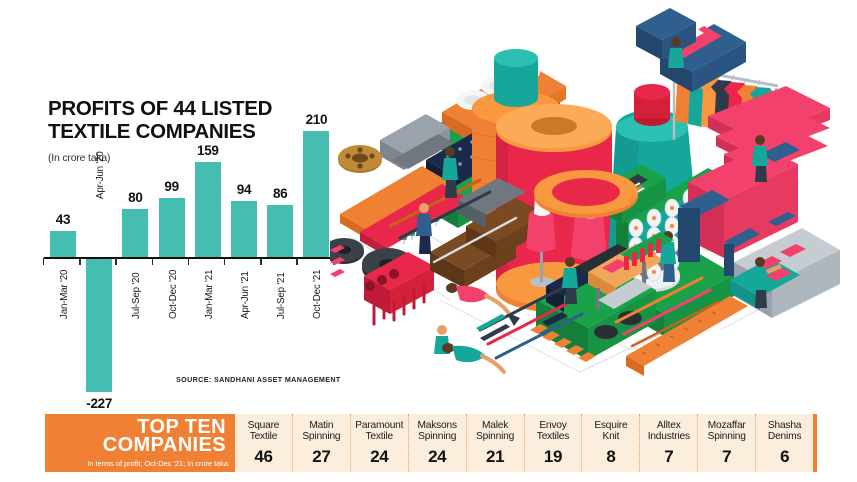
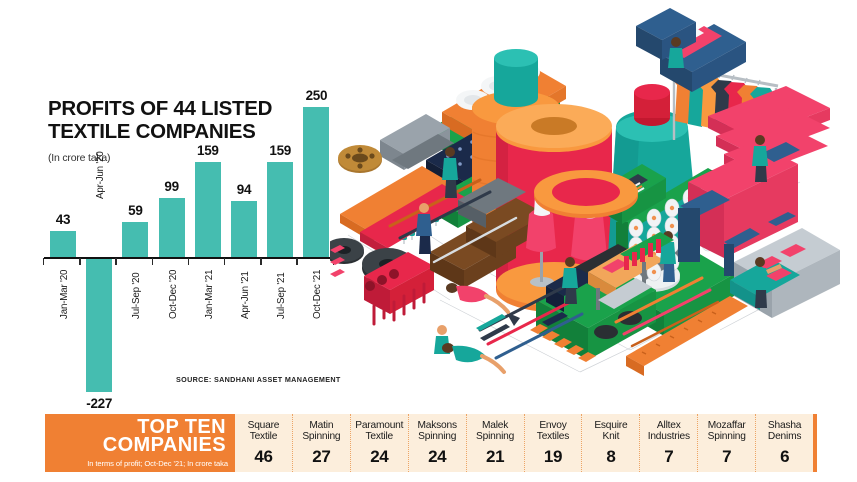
Jul-Sep '20: 80 -> 59
Jul-Sep '21: 86 -> 159
Oct-Dec '21: 210 -> 250
